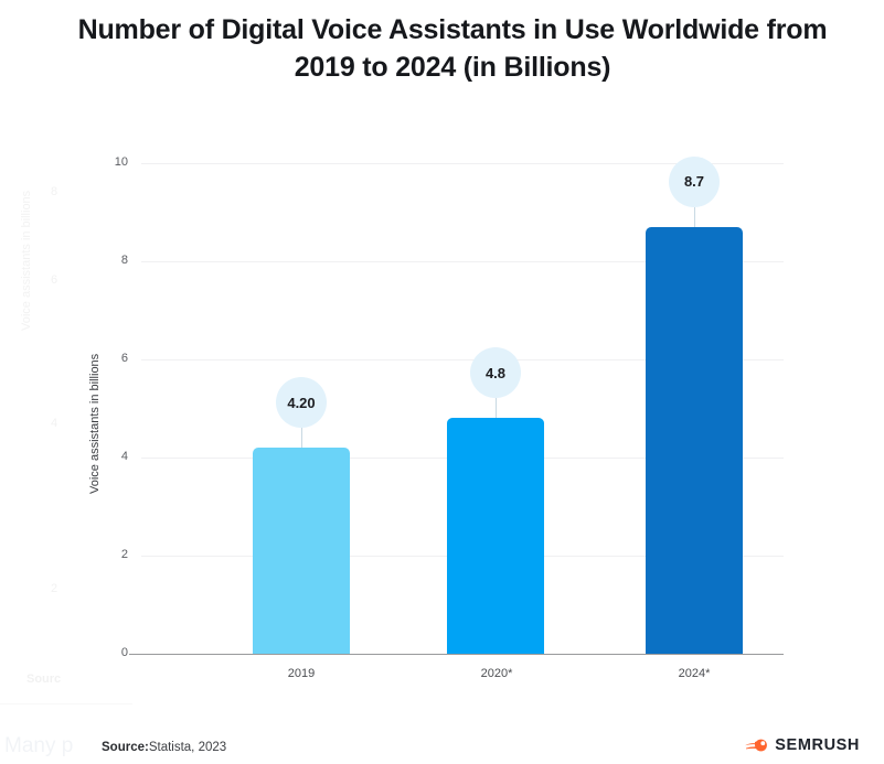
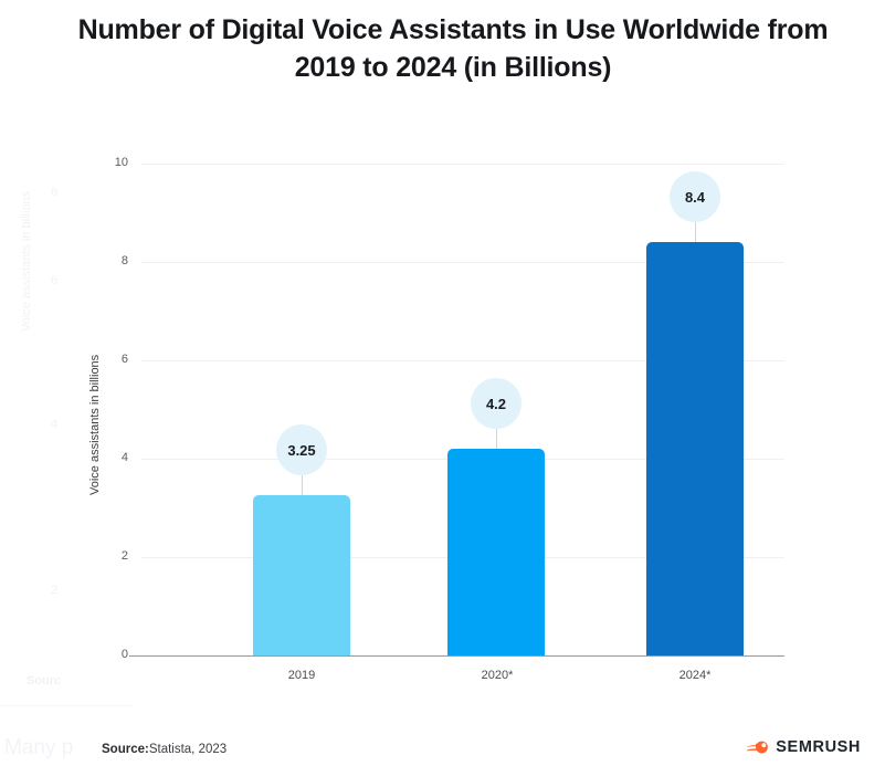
2019: 4.20 -> 3.25
2020*: 4.8 -> 4.2
2024*: 8.7 -> 8.4
